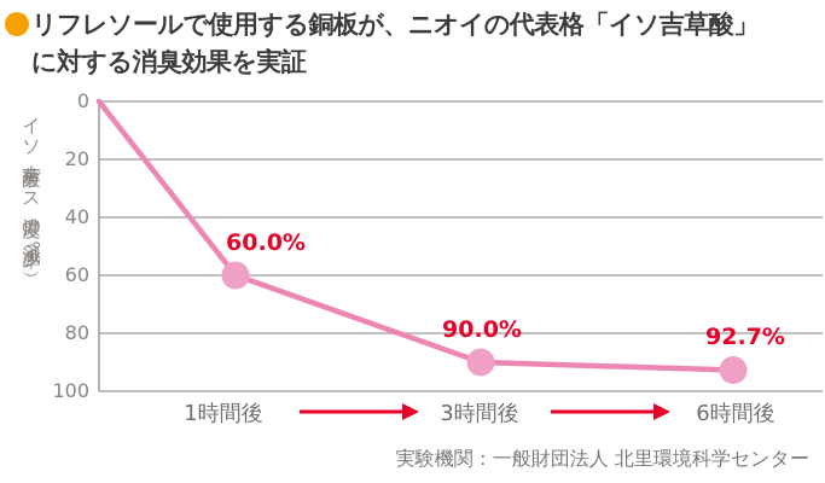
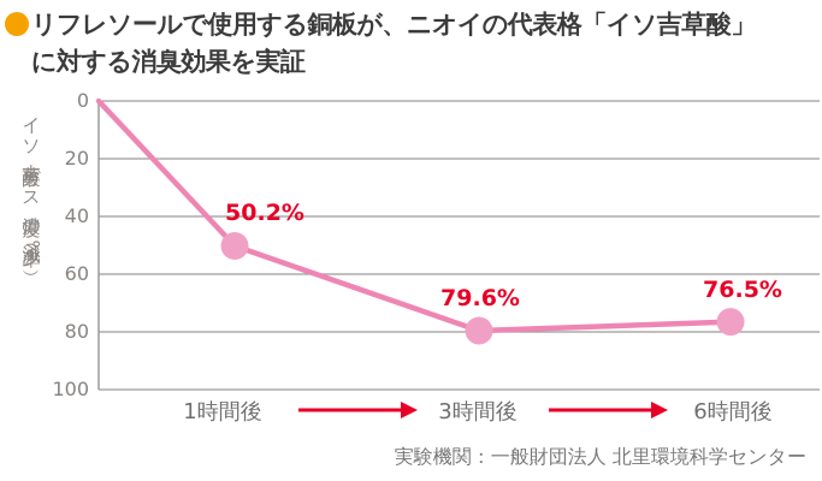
1時間後: 60.0% -> 50.2%
3時間後: 90.0% -> 79.6%
6時間後: 92.7% -> 76.5%
